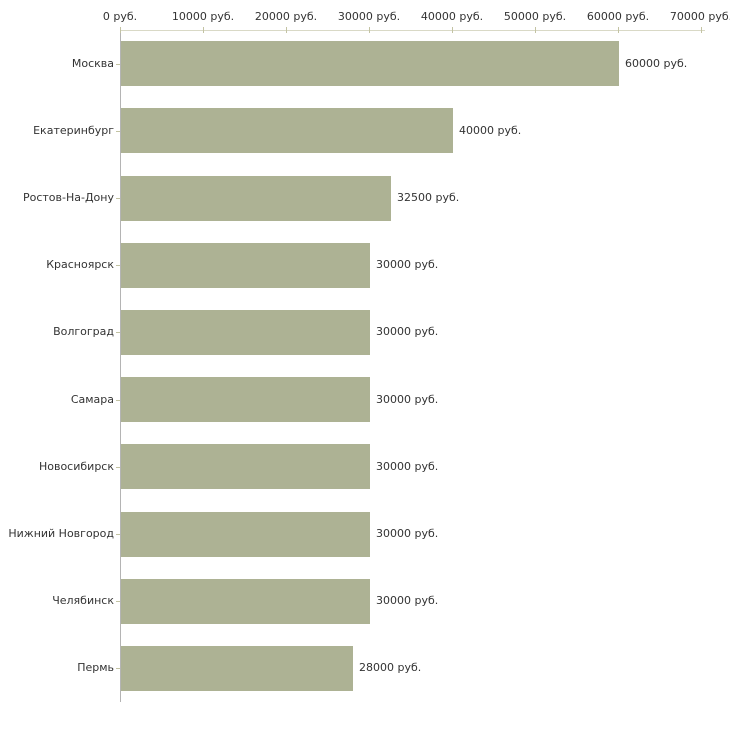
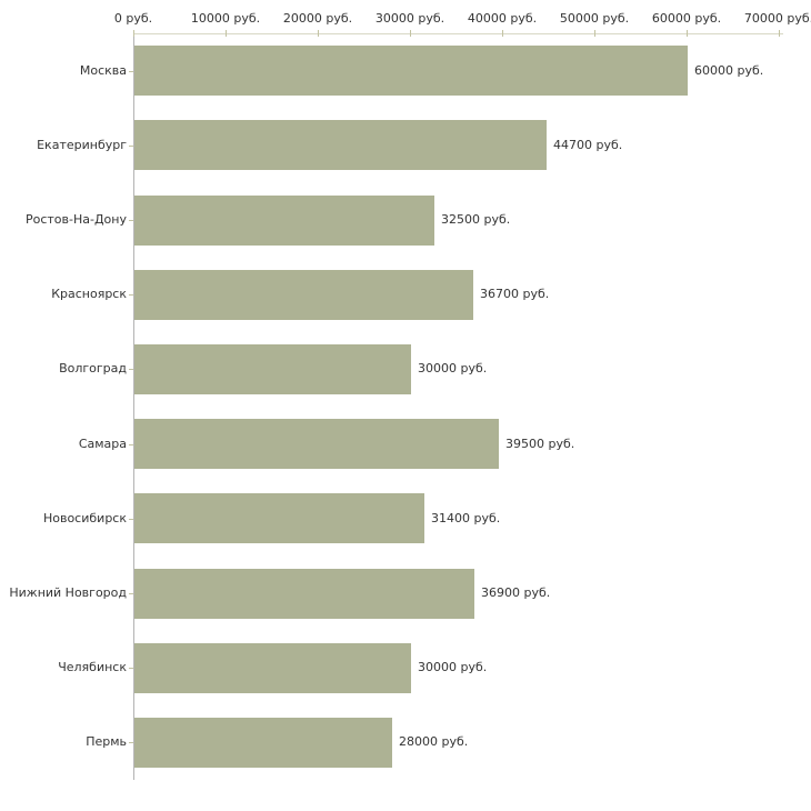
Екатеринбург: 40000 -> 44700
Красноярск: 30000 -> 36700
Самара: 30000 -> 39500
Новосибирск: 30000 -> 31400
Нижний Новгород: 30000 -> 36900
